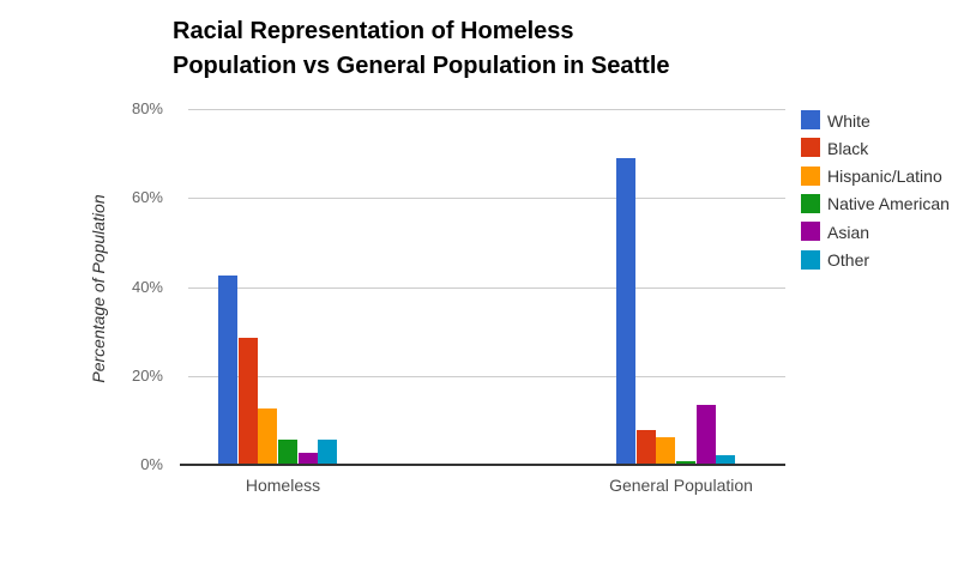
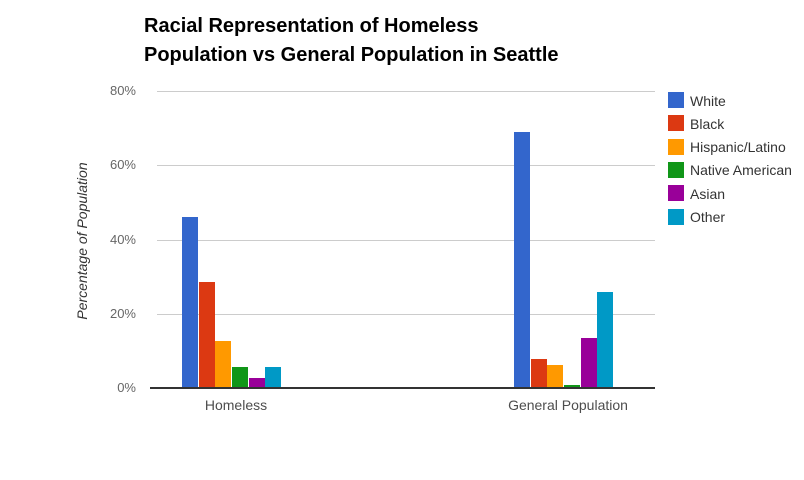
White/Homeless: 43% -> 46%
Other/General Population: 2% -> 26%
